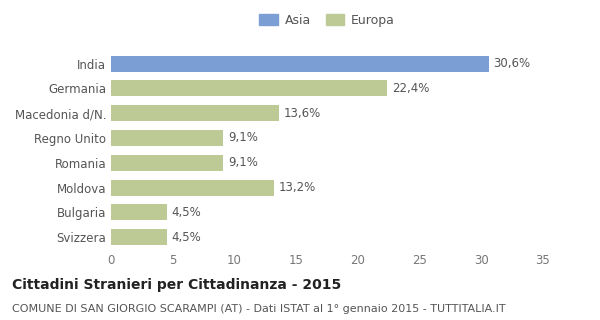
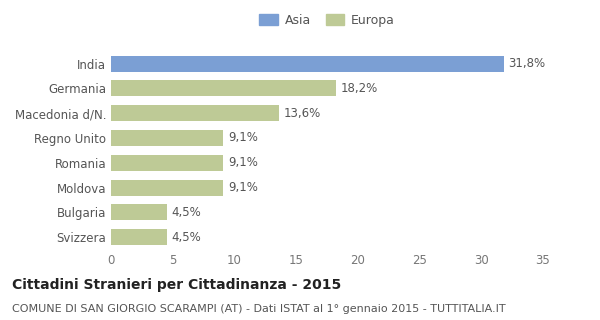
India: 30,6% -> 31,8%
Germania: 22,4% -> 18,2%
Moldova: 13,2% -> 9,1%
